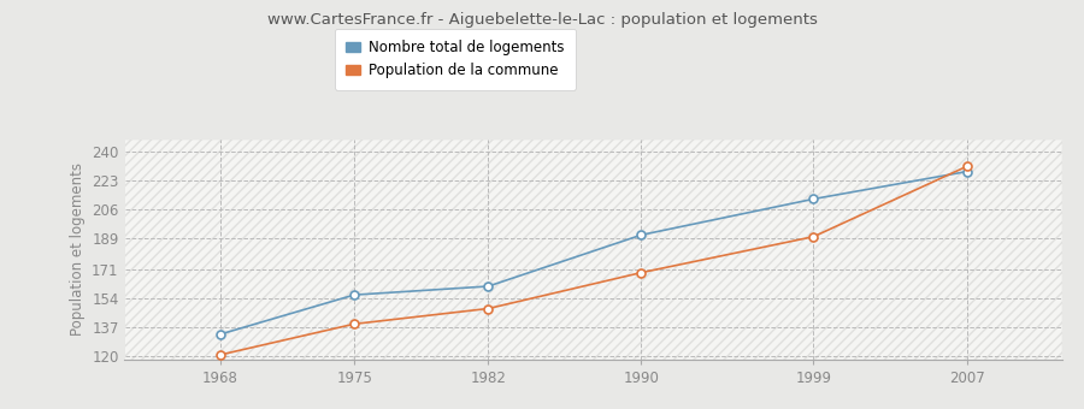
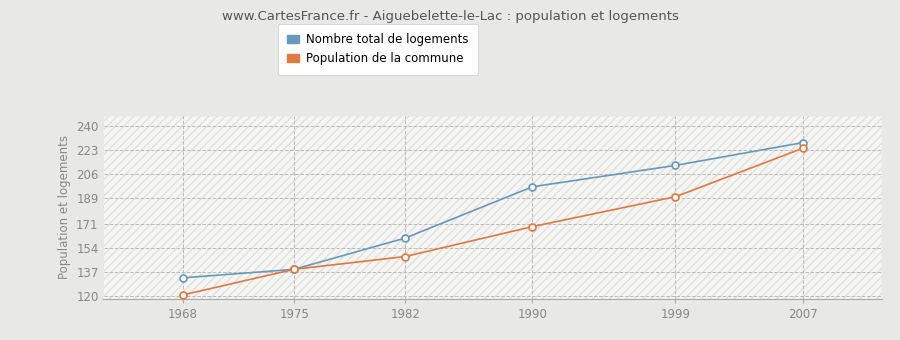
Nombre total de logements/1975: 156 -> 139
Nombre total de logements/1990: 191 -> 197
Population de la commune/2007: 231 -> 224
